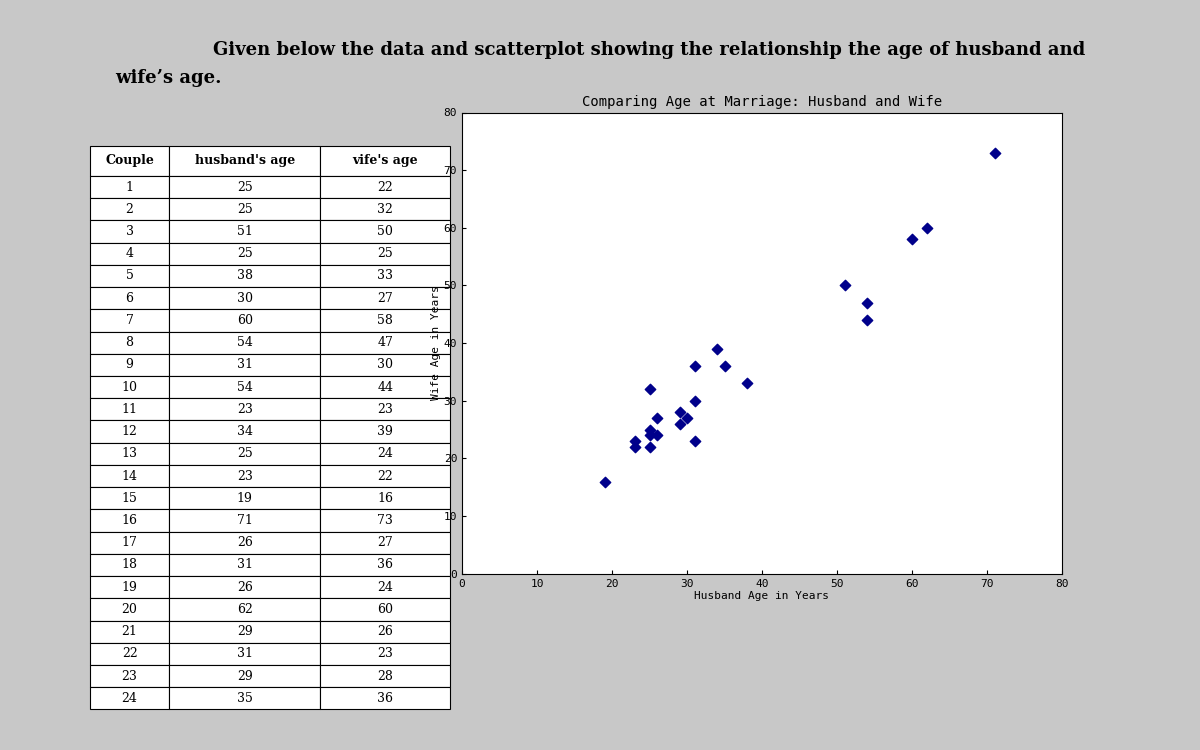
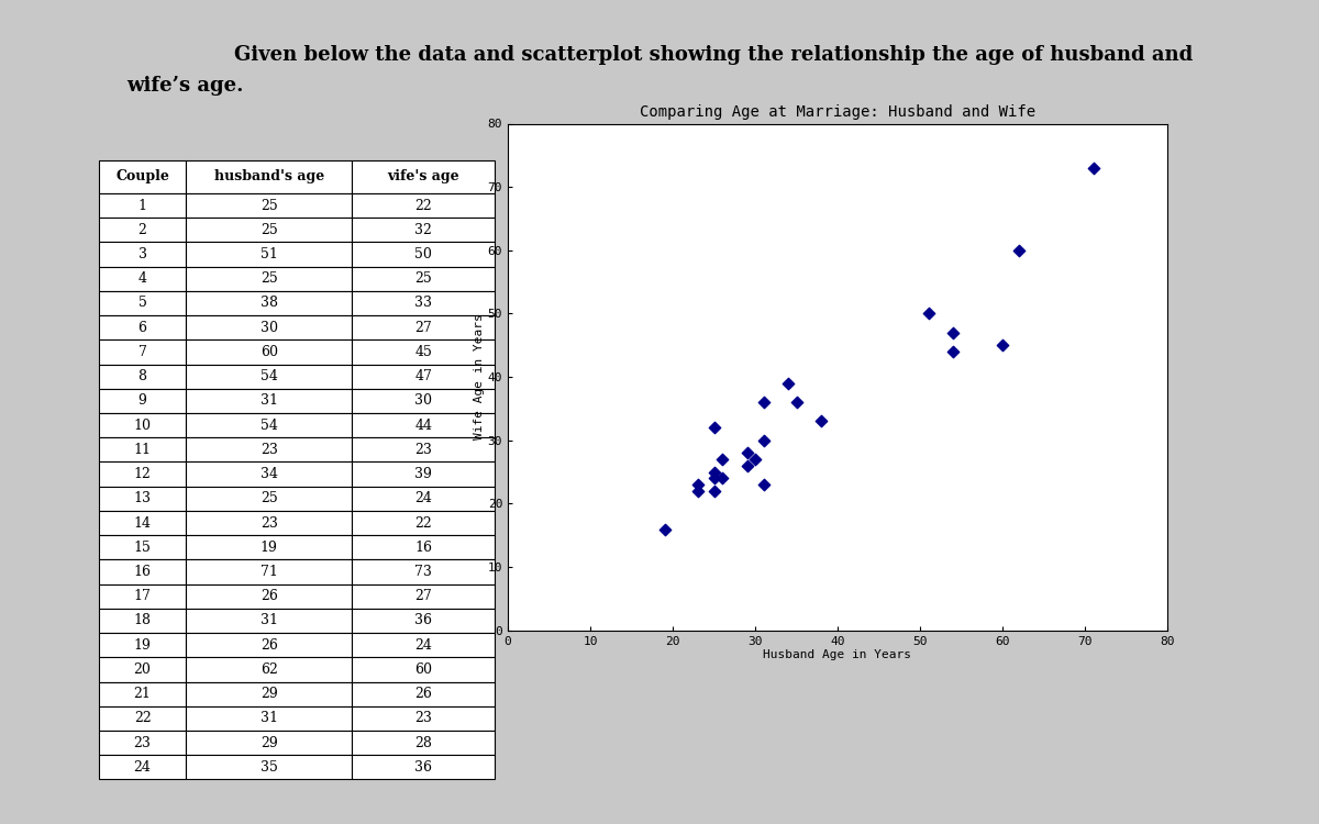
60: 58 -> 45
